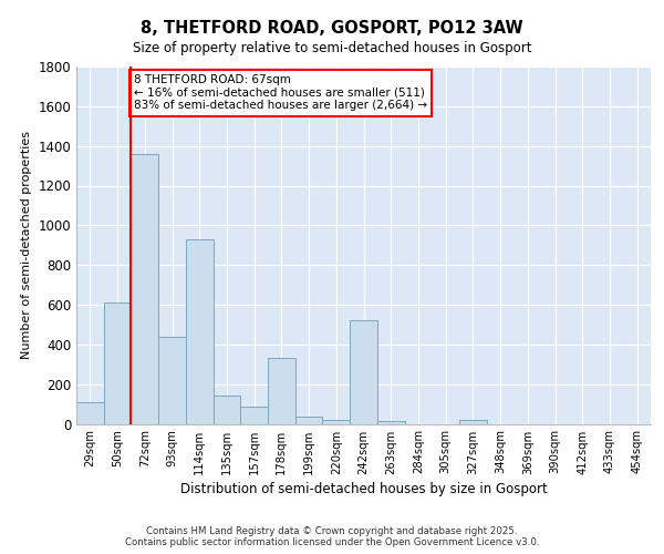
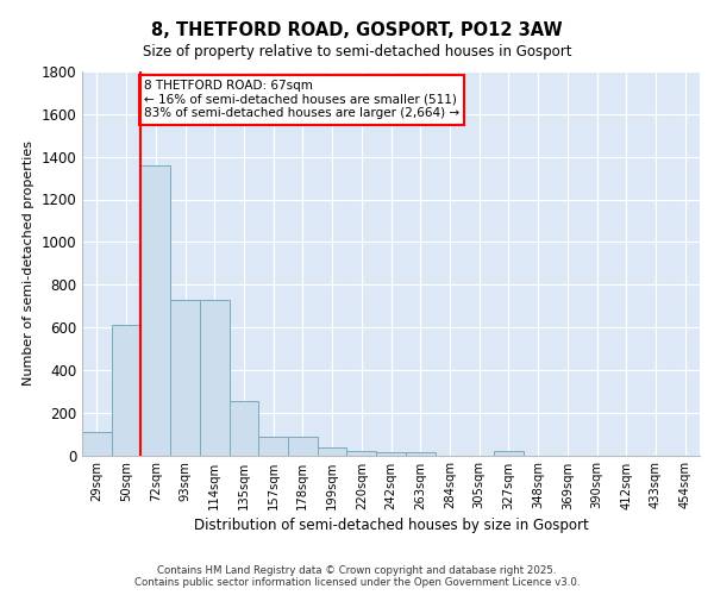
93sqm: 440 -> 730
114sqm: 930 -> 730
135sqm: 140 -> 260
178sqm: 330 -> 80
242sqm: 520 -> 20
